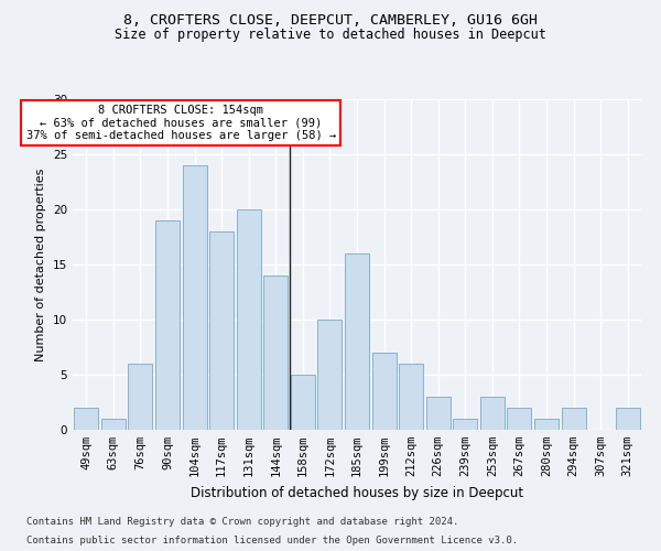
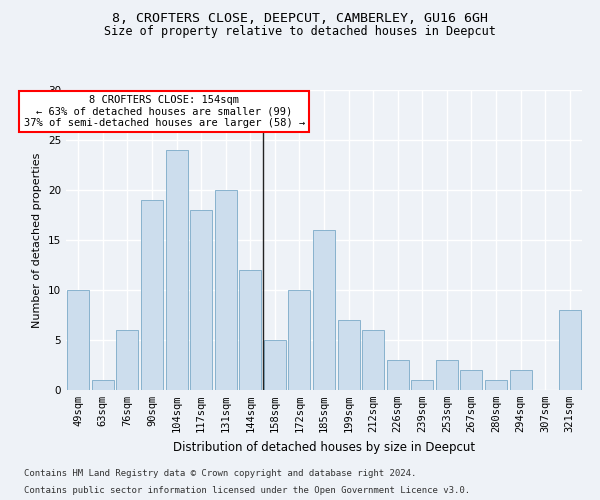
49sqm: 2 -> 10
144sqm: 14 -> 12
321sqm: 2 -> 8
